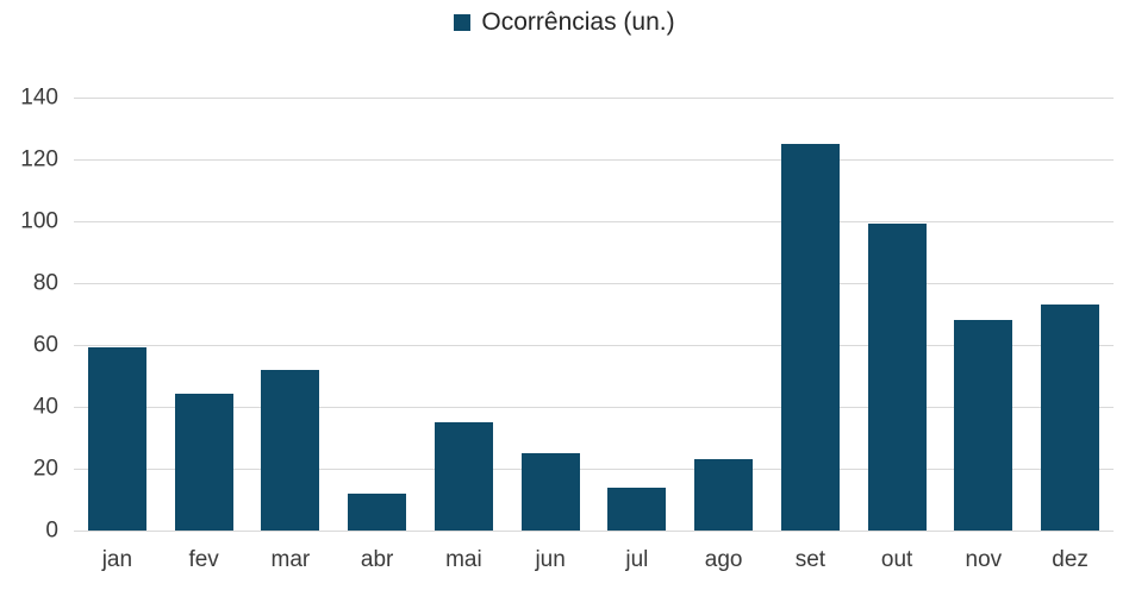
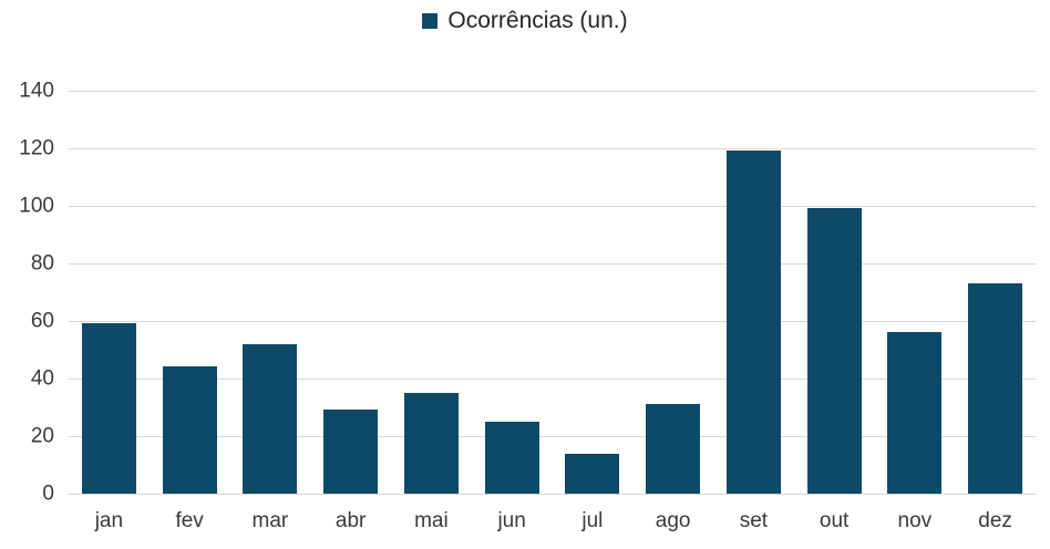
abr: 12 -> 29
ago: 23 -> 31
set: 125 -> 119
nov: 68 -> 56
